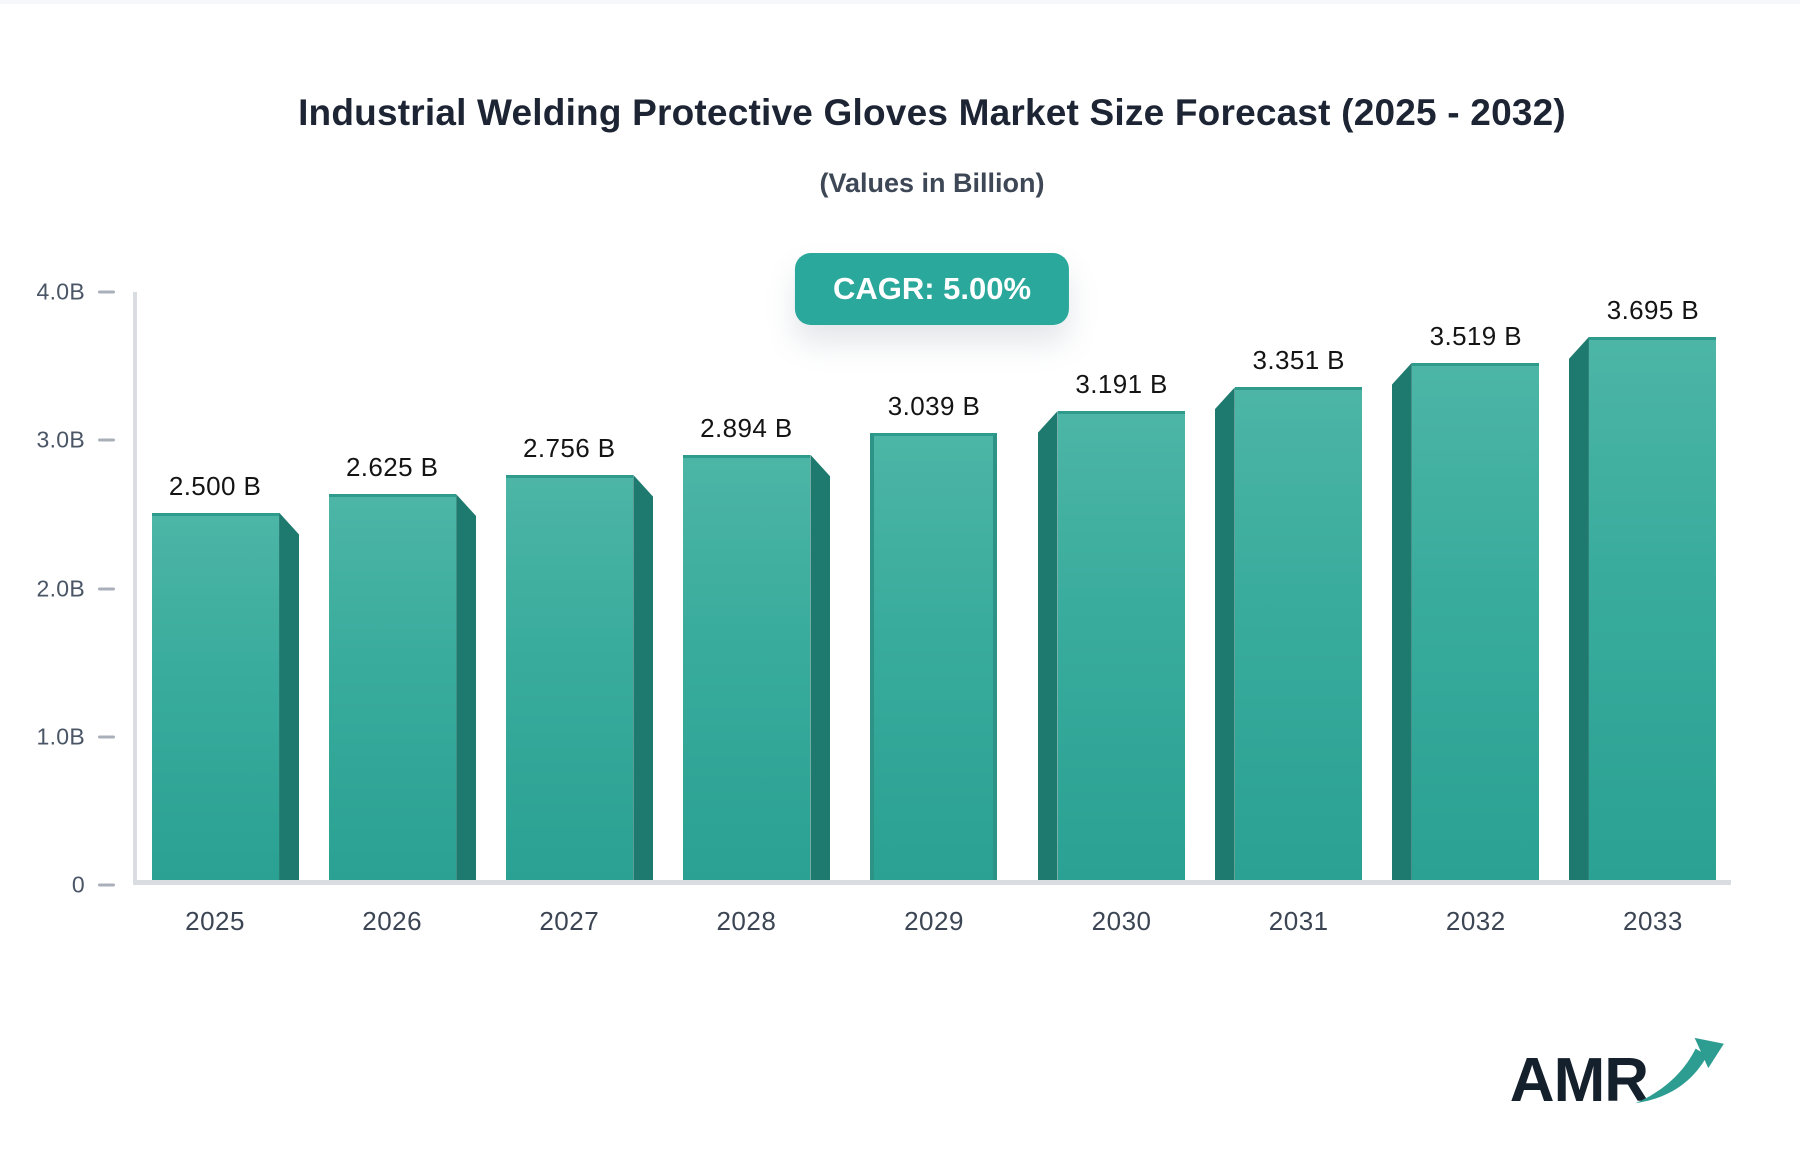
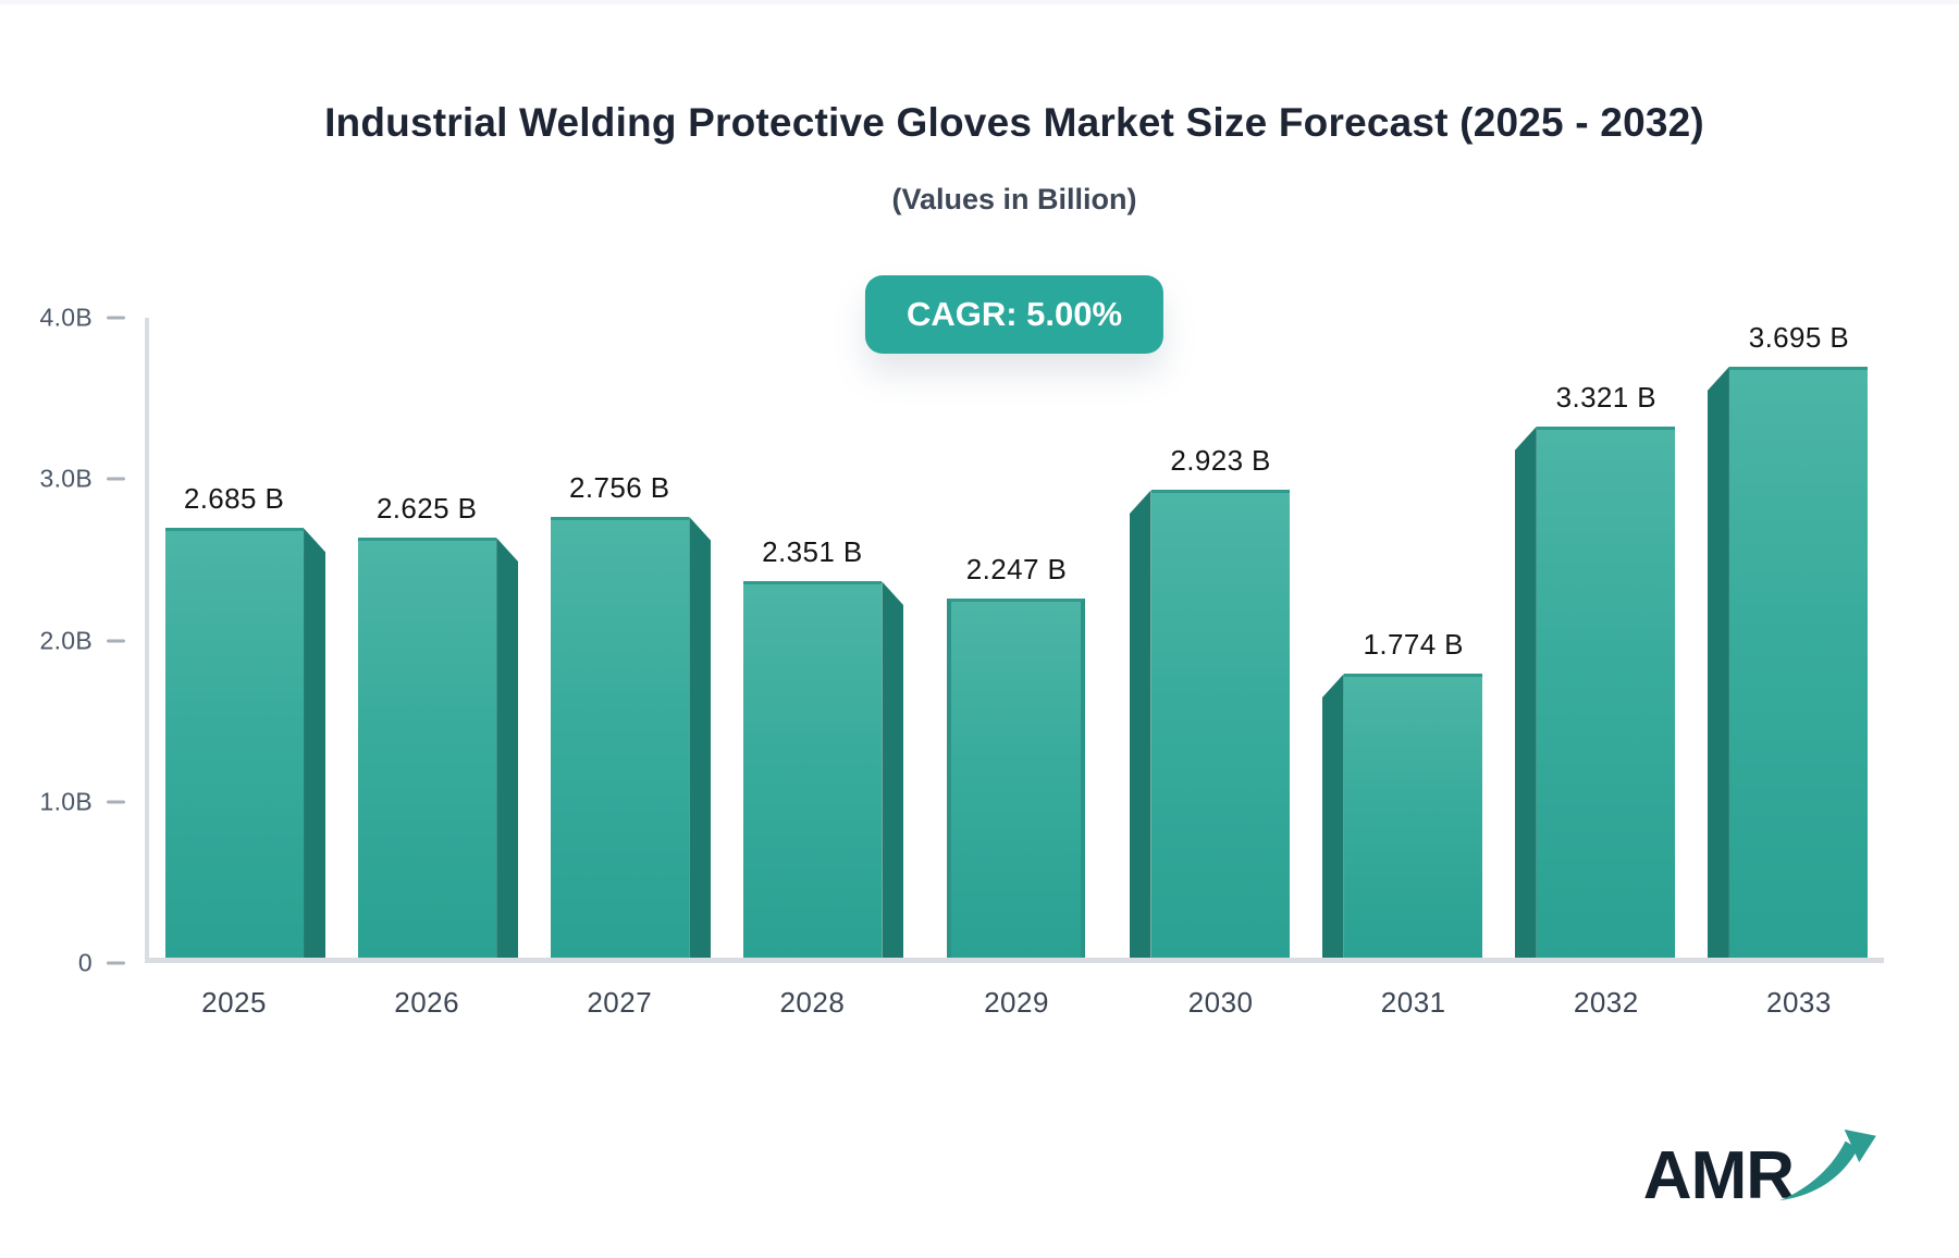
2025: 2.500 -> 2.685
2028: 2.894 -> 2.351
2029: 3.039 -> 2.247
2030: 3.191 -> 2.923
2031: 3.351 -> 1.774
2032: 3.519 -> 3.321
